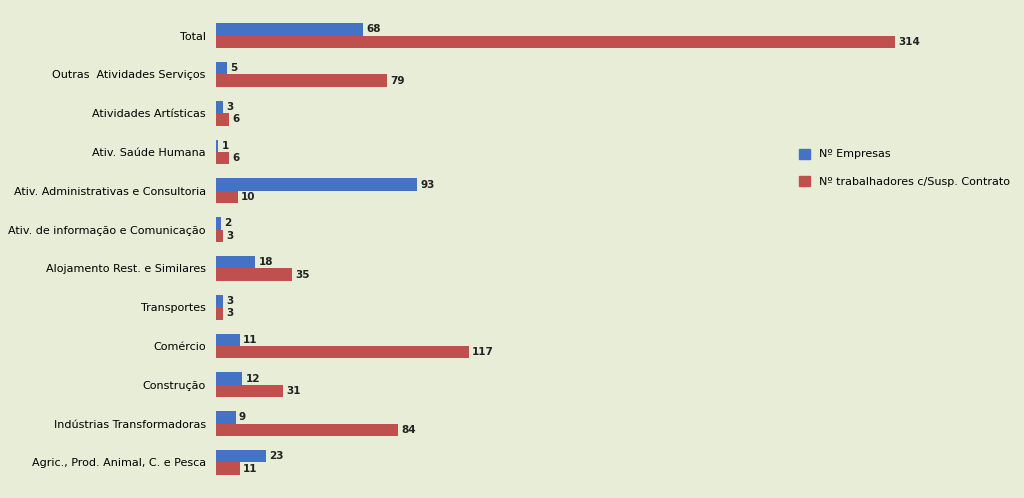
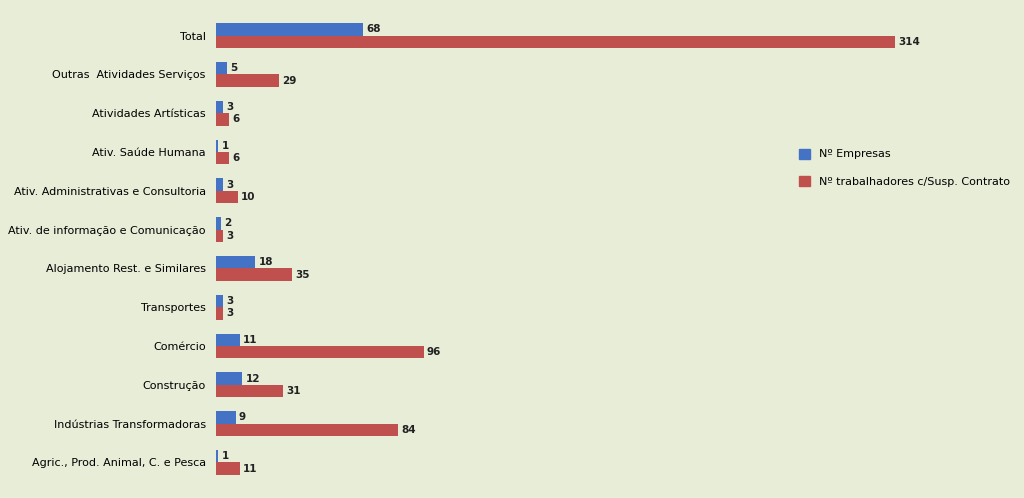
Nº trabalhadores c/Susp. Contrato/Outras Atividades Serviços: 79 -> 29
Nº Empresas/Ativ. Administrativas e Consultoria: 93 -> 3
Nº trabalhadores c/Susp. Contrato/Comércio: 117 -> 96
Nº Empresas/Agric., Prod. Animal, C. e Pesca: 23 -> 1
